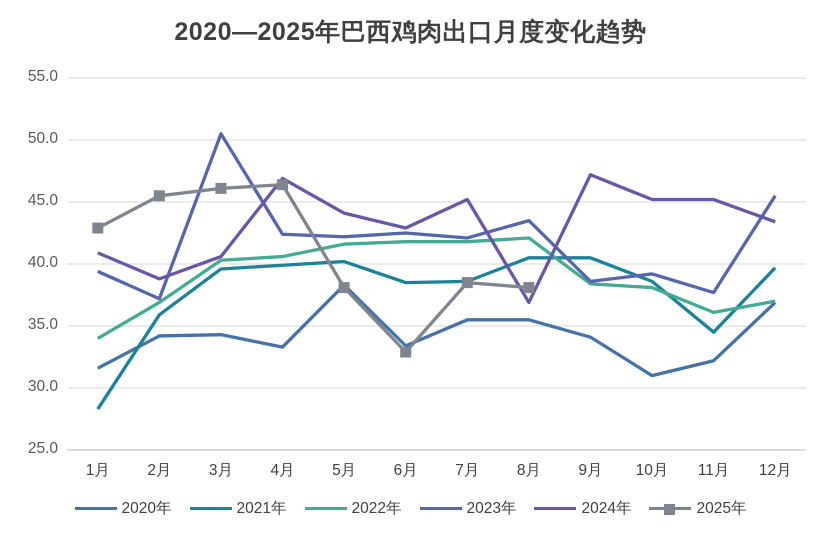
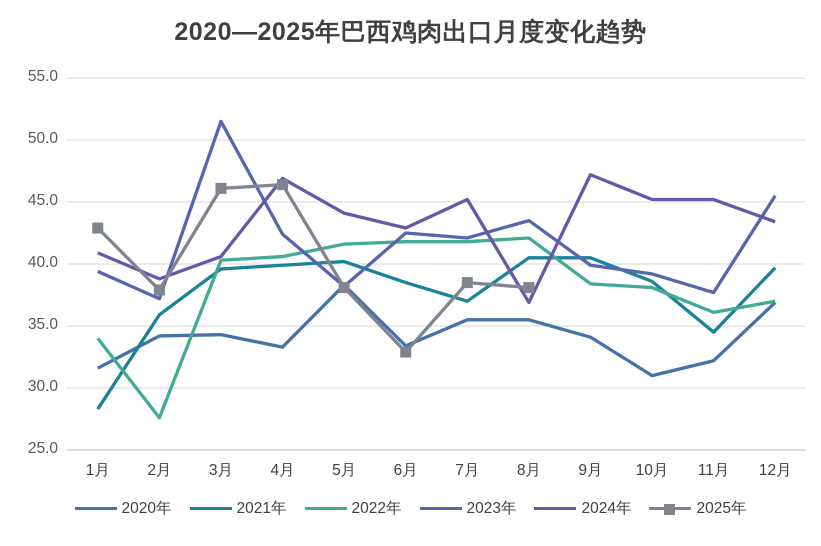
2022年/2月: 36.9 -> 27.6
2025年/2月: 45.5 -> 37.9
2023年/3月: 50.5 -> 51.5
2023年/5月: 42.2 -> 38.2
2021年/7月: 38.6 -> 37.0
2023年/9月: 38.6 -> 39.9
